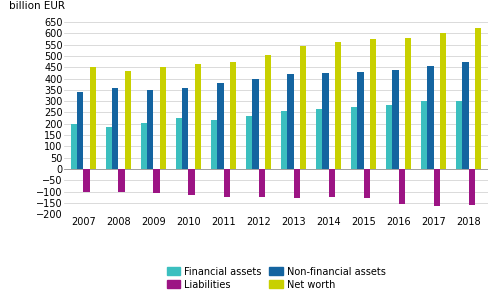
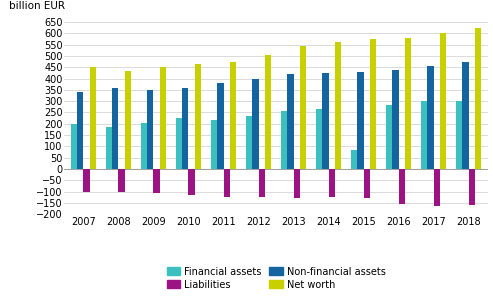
Financial assets/2015: 275 -> 85
